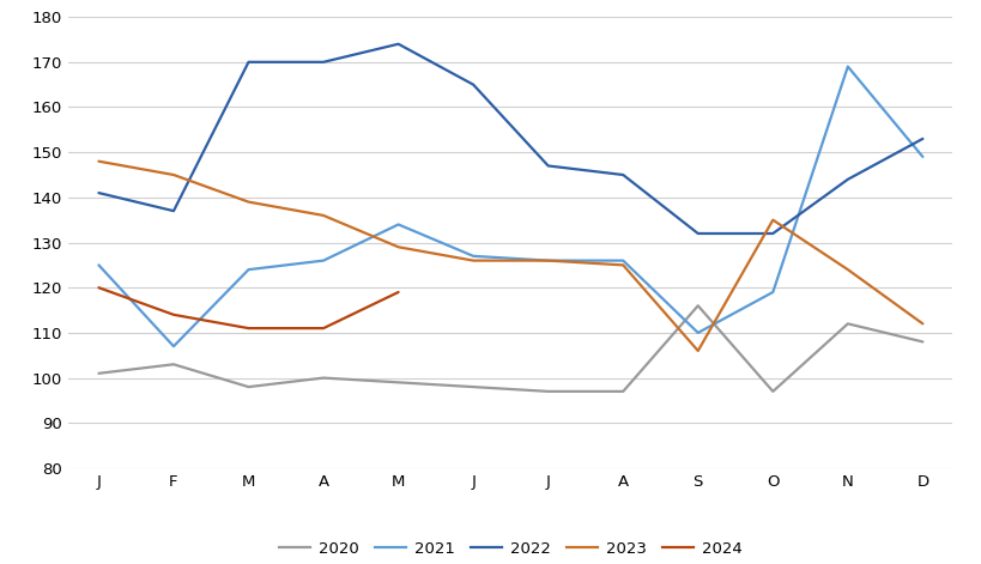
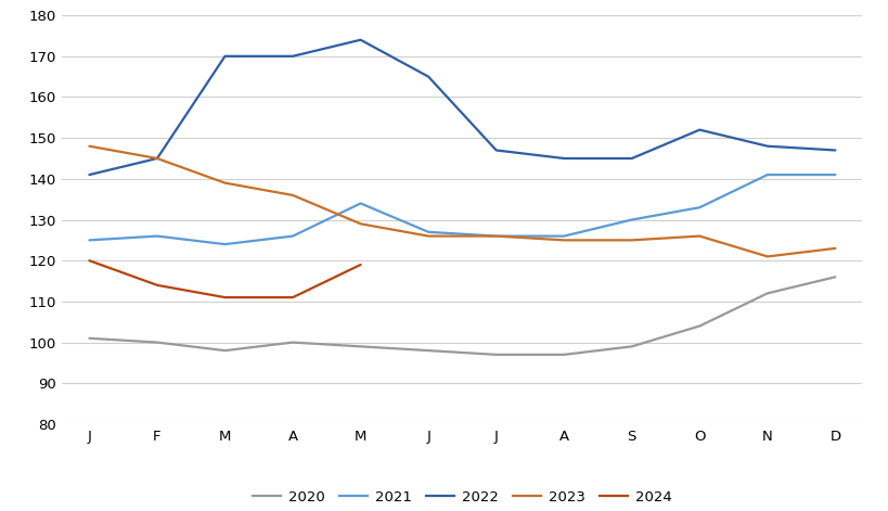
2020/F: 103 -> 100
2021/F: 107 -> 126
2022/F: 137 -> 145
2020/S: 116 -> 99
2021/S: 110 -> 130
2022/S: 132 -> 145
2023/S: 106 -> 125
2020/O: 97 -> 104
2021/O: 119 -> 133
2022/O: 132 -> 152
2023/O: 135 -> 126
2021/N: 169 -> 141
2022/N: 144 -> 148
2023/N: 124 -> 121
2020/D: 108 -> 116
2021/D: 149 -> 141
2022/D: 153 -> 147
2023/D: 112 -> 123
